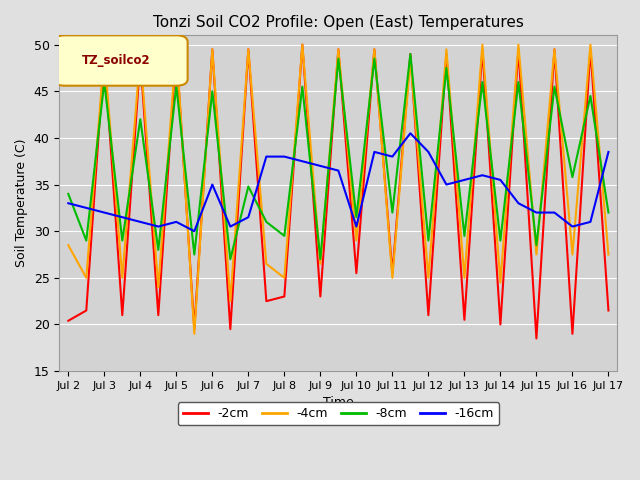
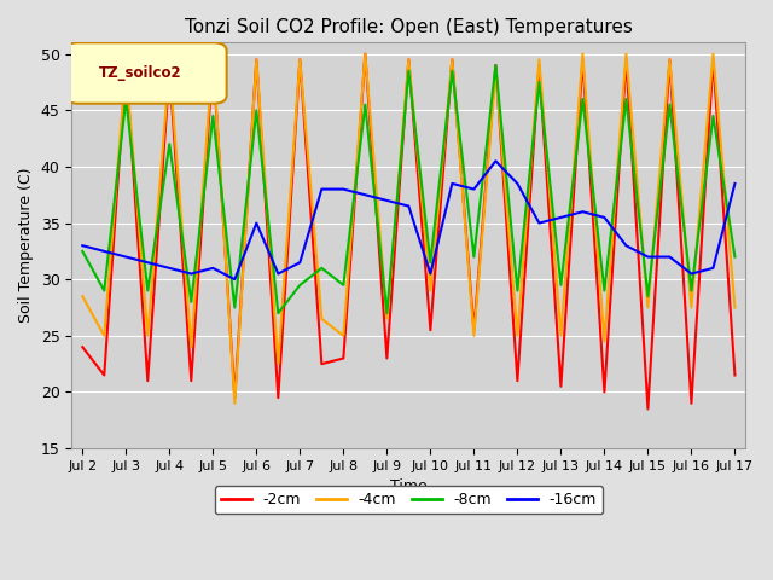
-2cm/Jul 2: 20.4 -> 24.0
-8cm/Jul 2: 34.0 -> 32.5
-8cm/Jul 5: 45.6 -> 44.5
-8cm/Jul 7: 34.8 -> 29.5
-8cm/Jul 16: 35.8 -> 29.0
